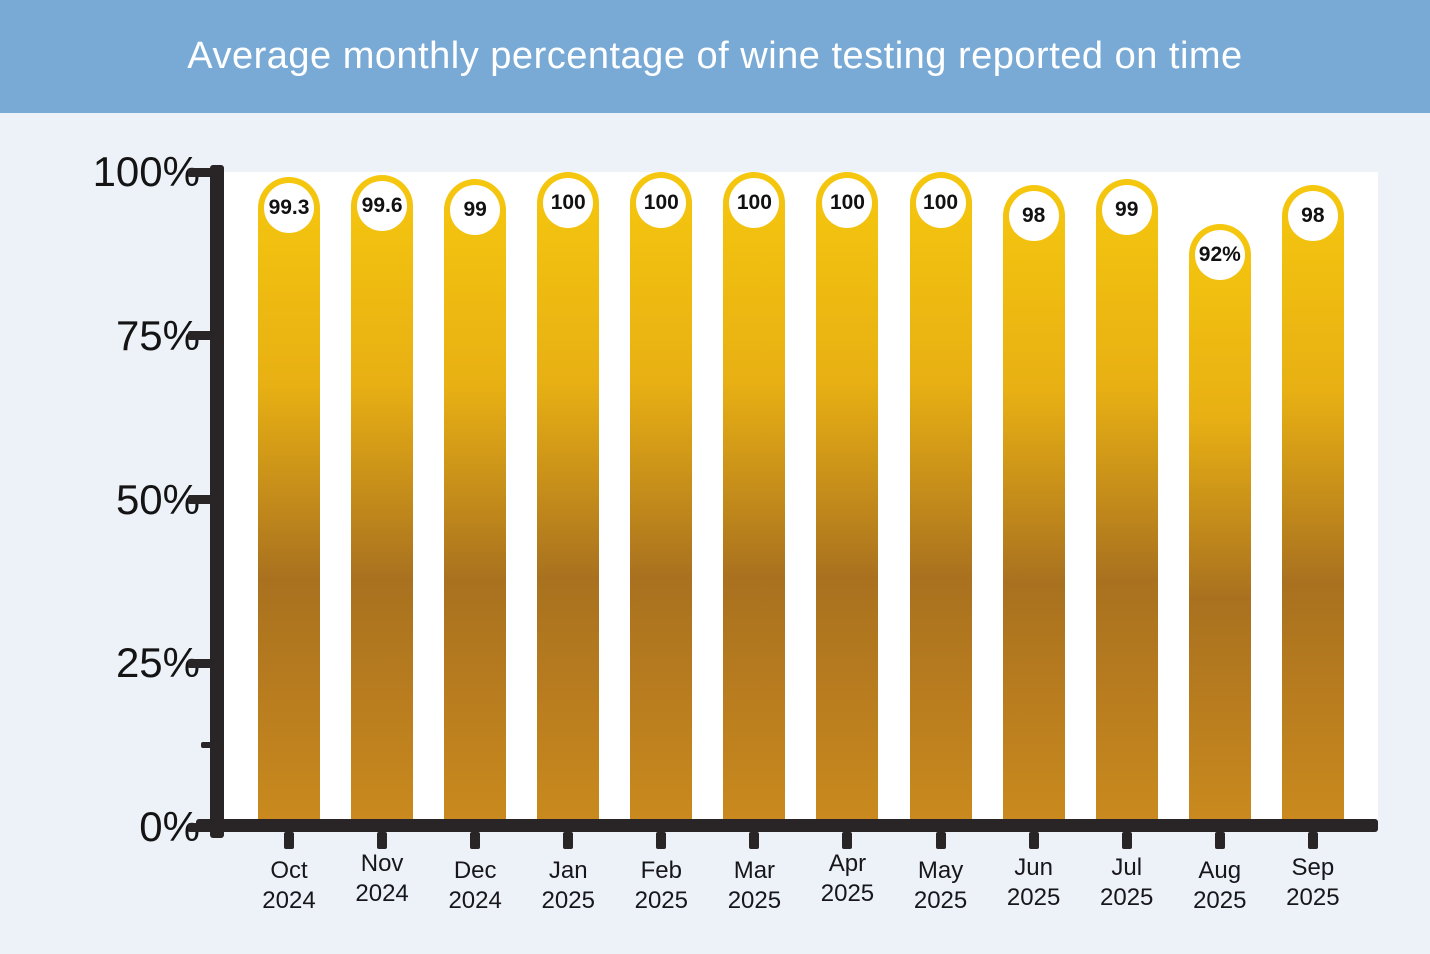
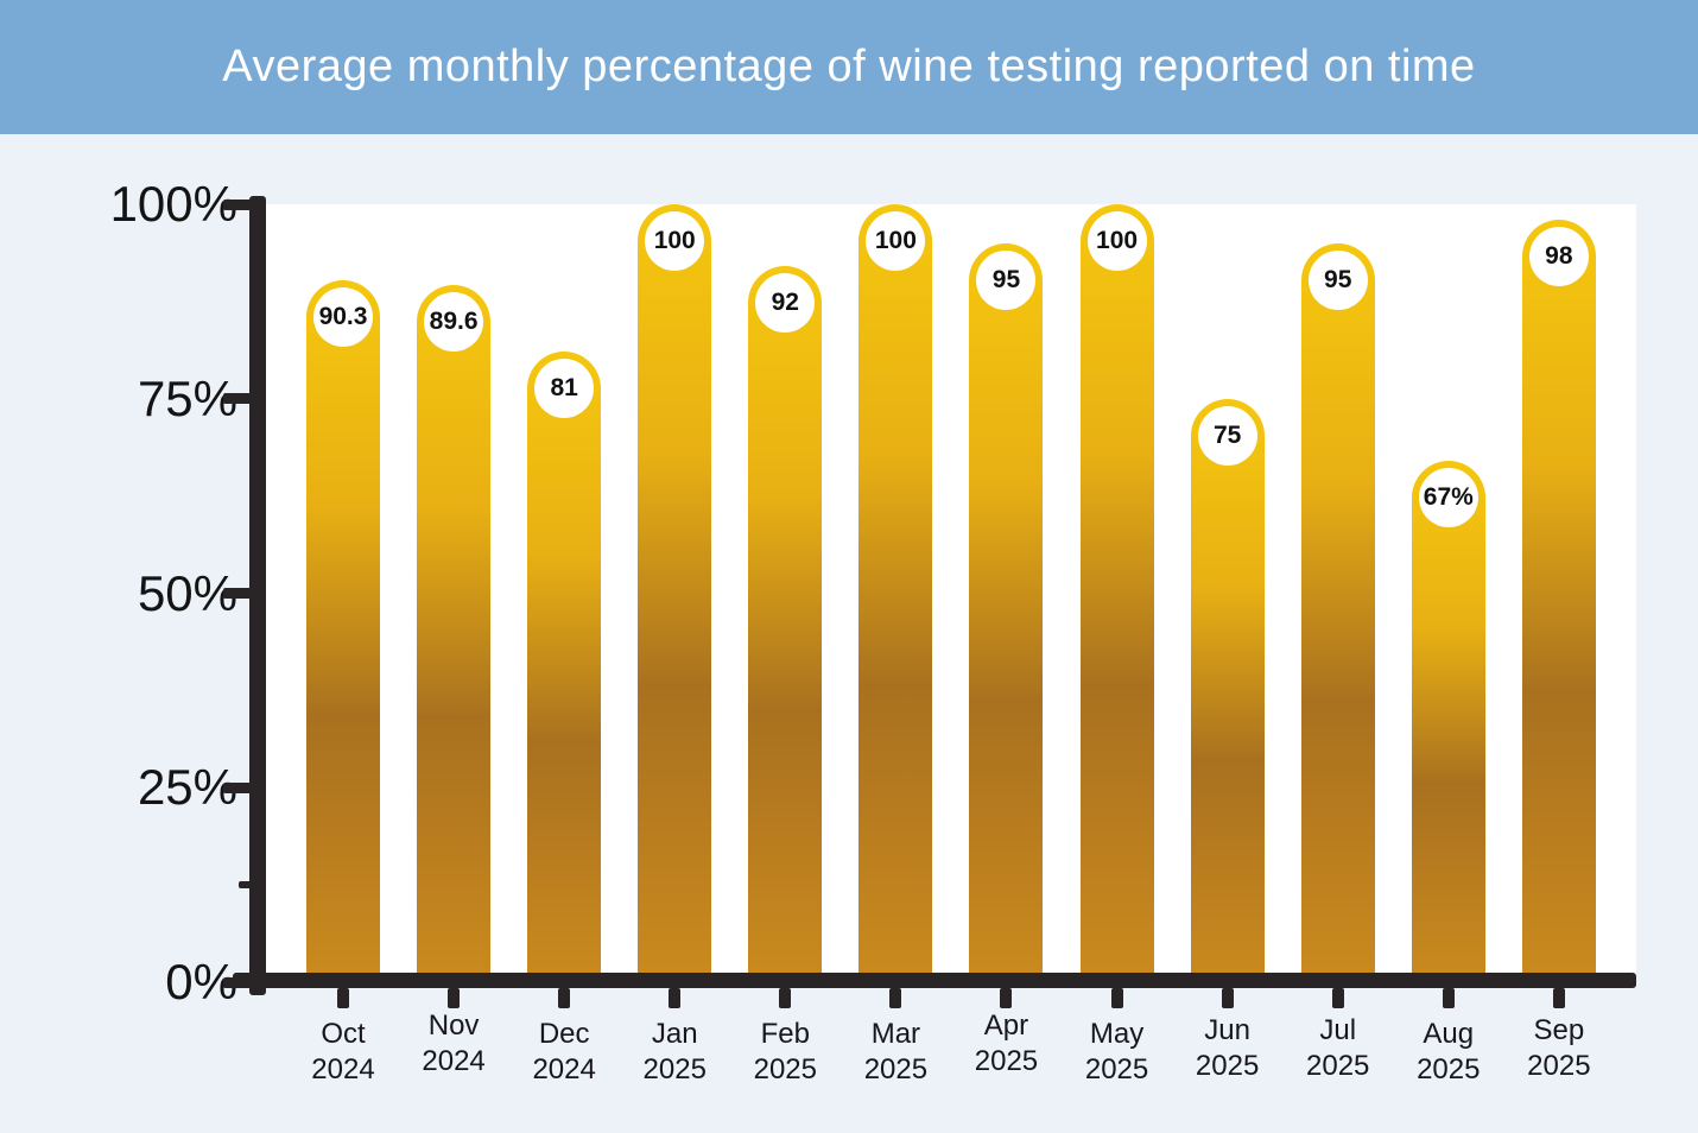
Oct 2024: 99.3 -> 90.3
Nov 2024: 99.6 -> 89.6
Dec 2024: 99 -> 81
Feb 2025: 100 -> 92
Apr 2025: 100 -> 95
Jun 2025: 98 -> 75
Jul 2025: 99 -> 95
Aug 2025: 92% -> 67%
